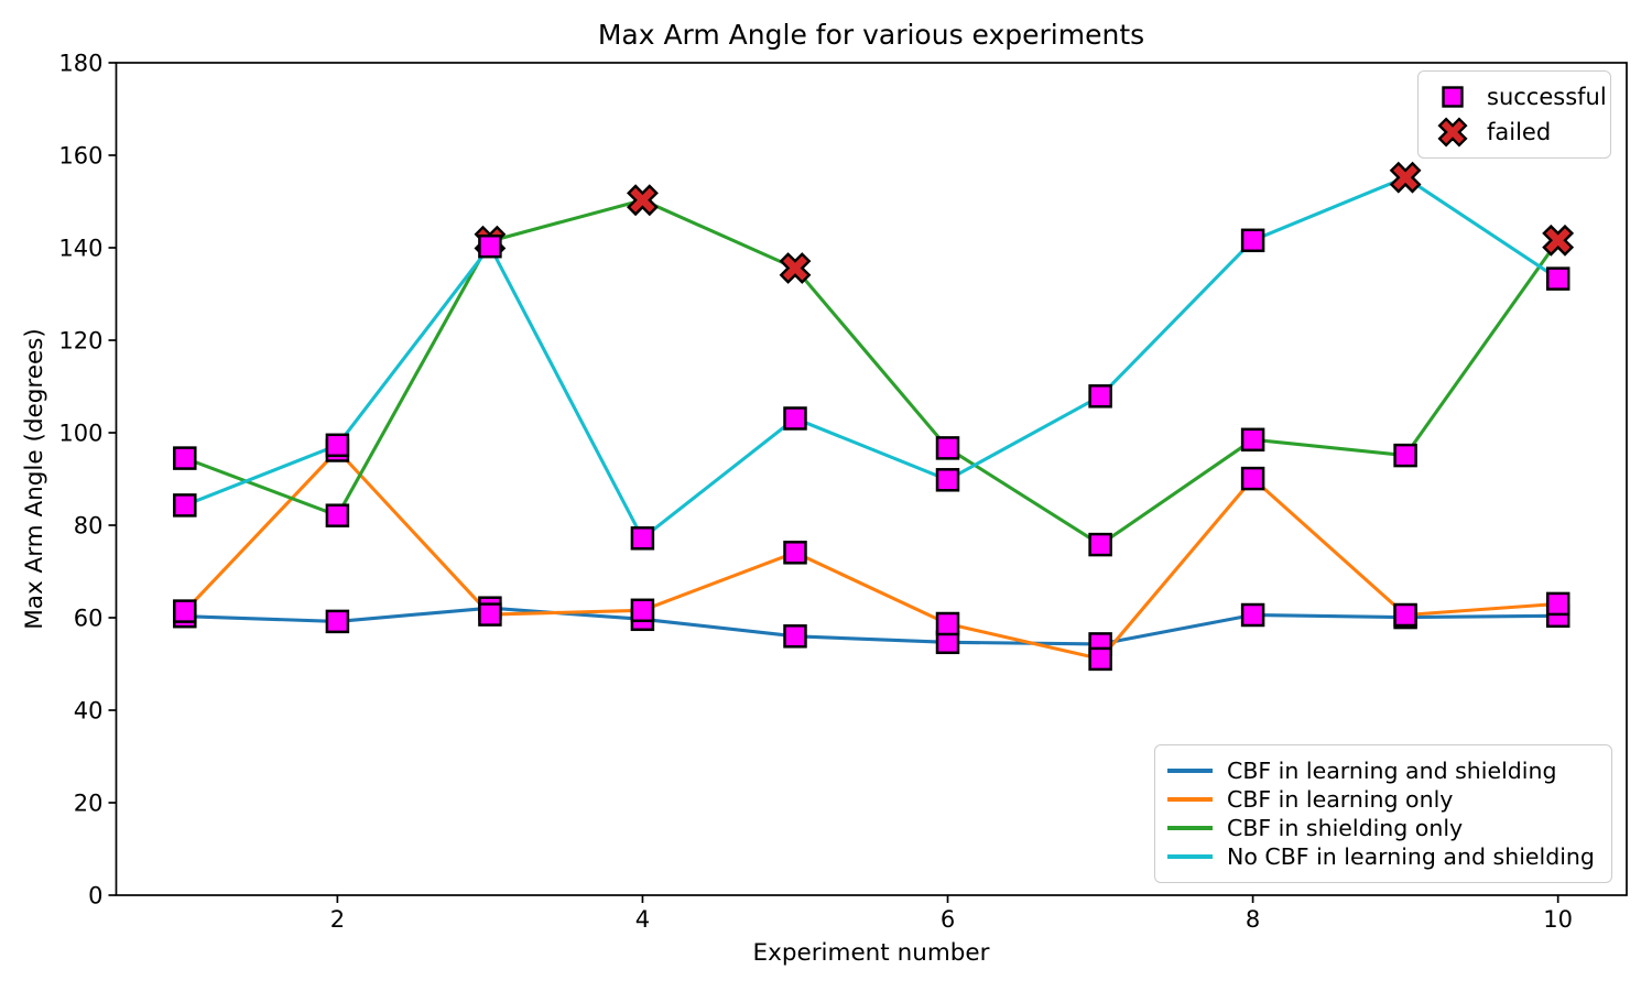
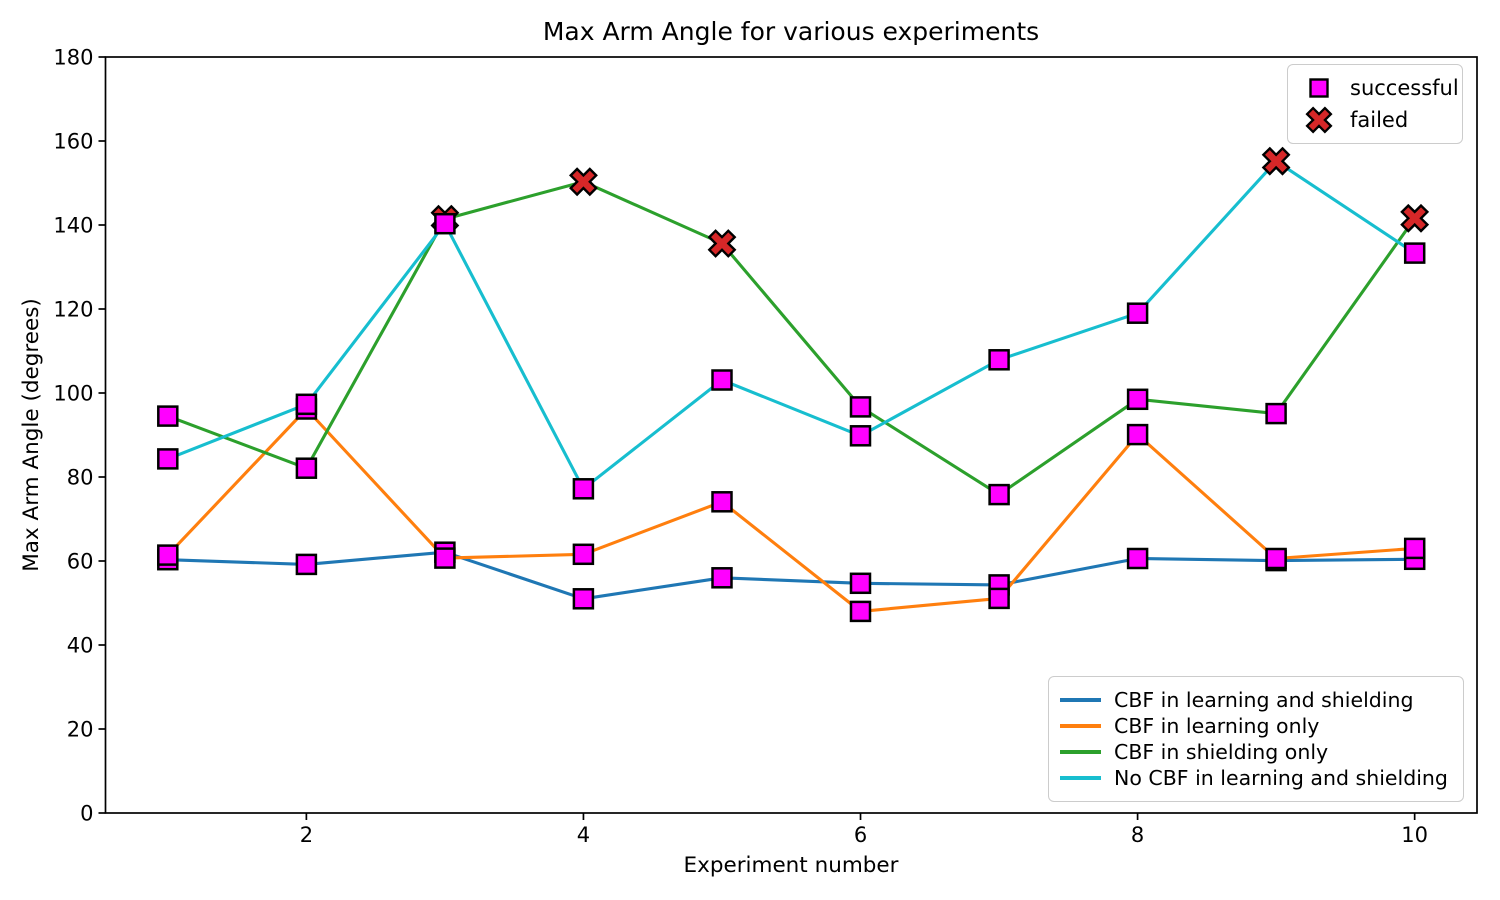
CBF in learning and shielding/4: 60 -> 51
CBF in learning only/6: 59 -> 48
No CBF in learning and shielding/8: 142 -> 119
